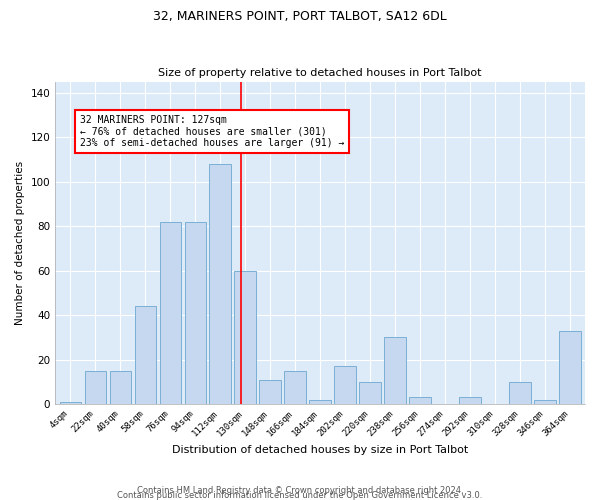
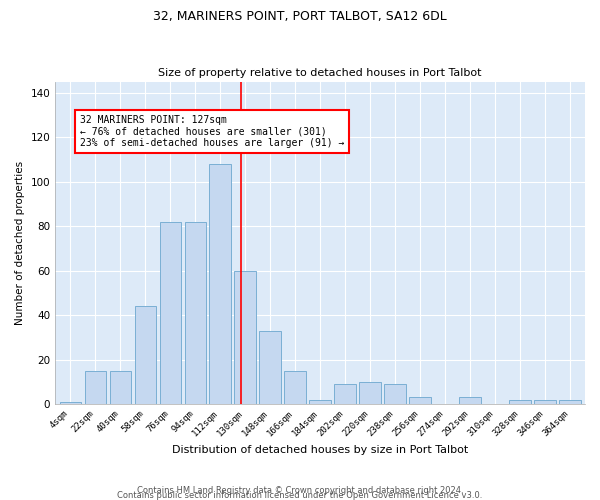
148sqm: 11 -> 33
202sqm: 17 -> 9
238sqm: 30 -> 9
328sqm: 10 -> 2
364sqm: 33 -> 2
